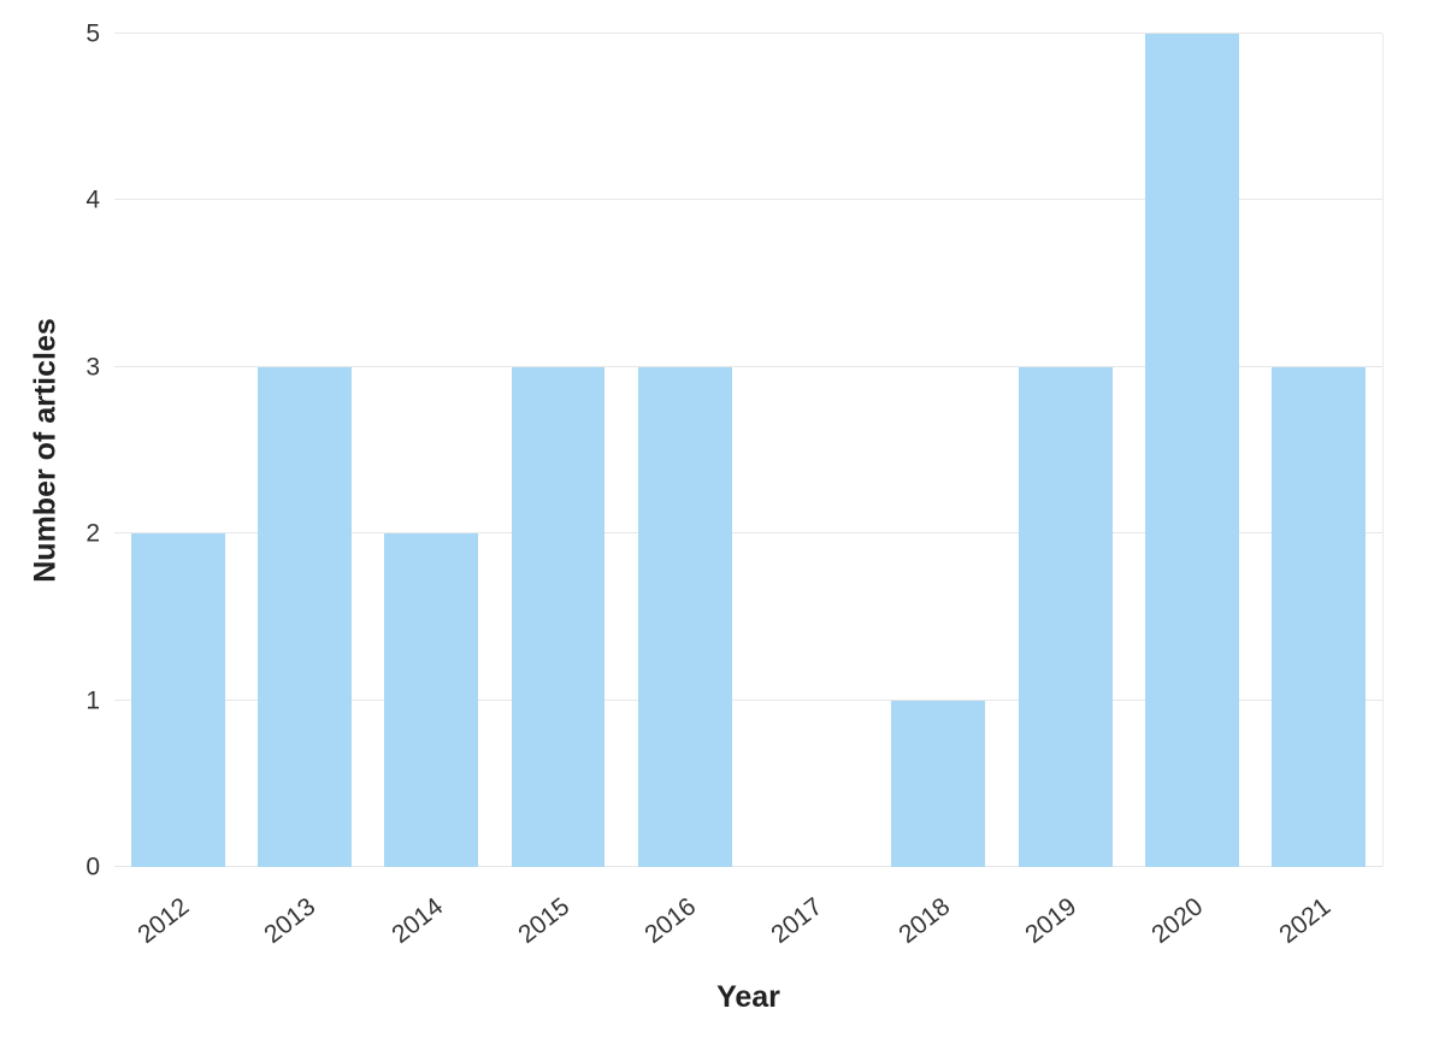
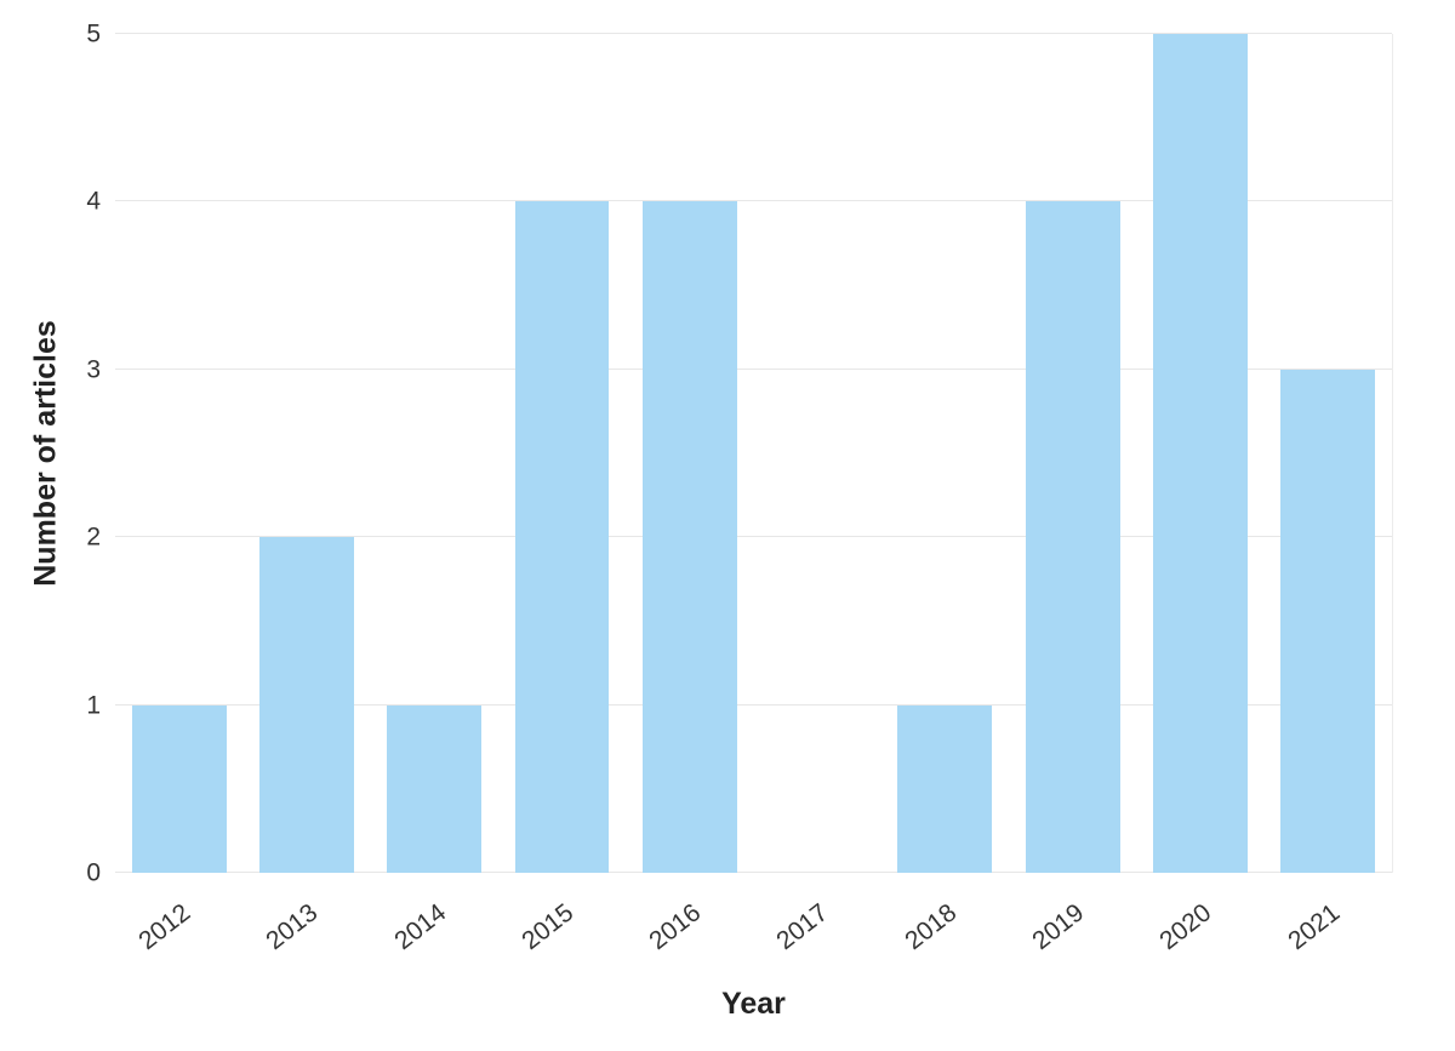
2012: 2 -> 1
2013: 3 -> 2
2014: 2 -> 1
2015: 3 -> 4
2016: 3 -> 4
2019: 3 -> 4
